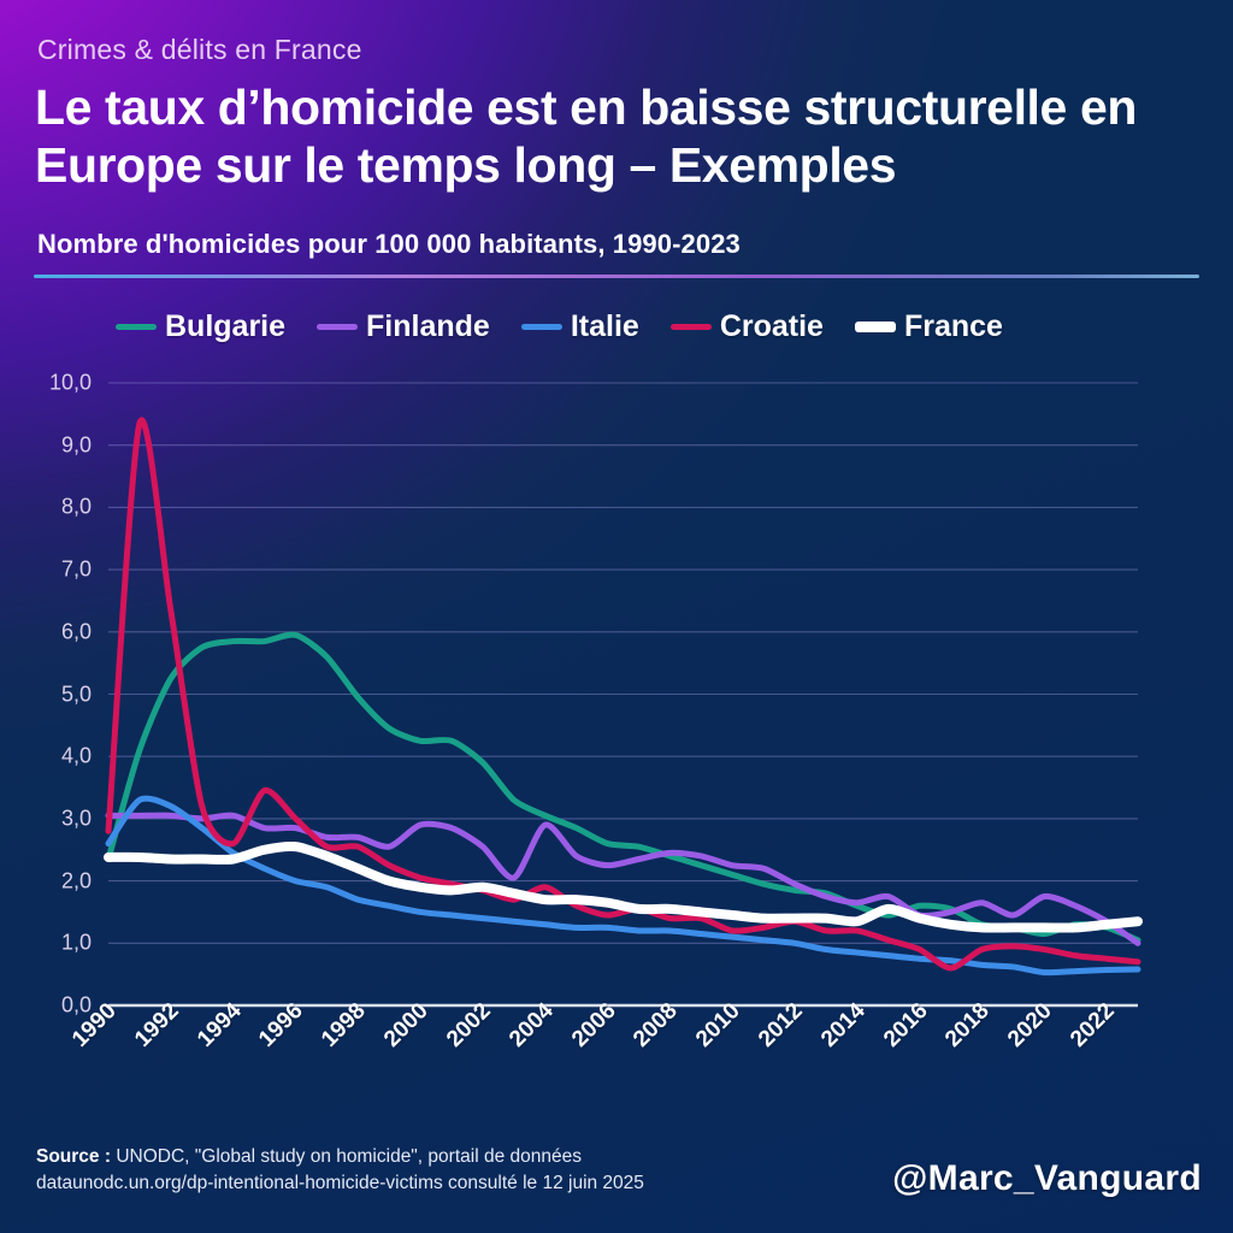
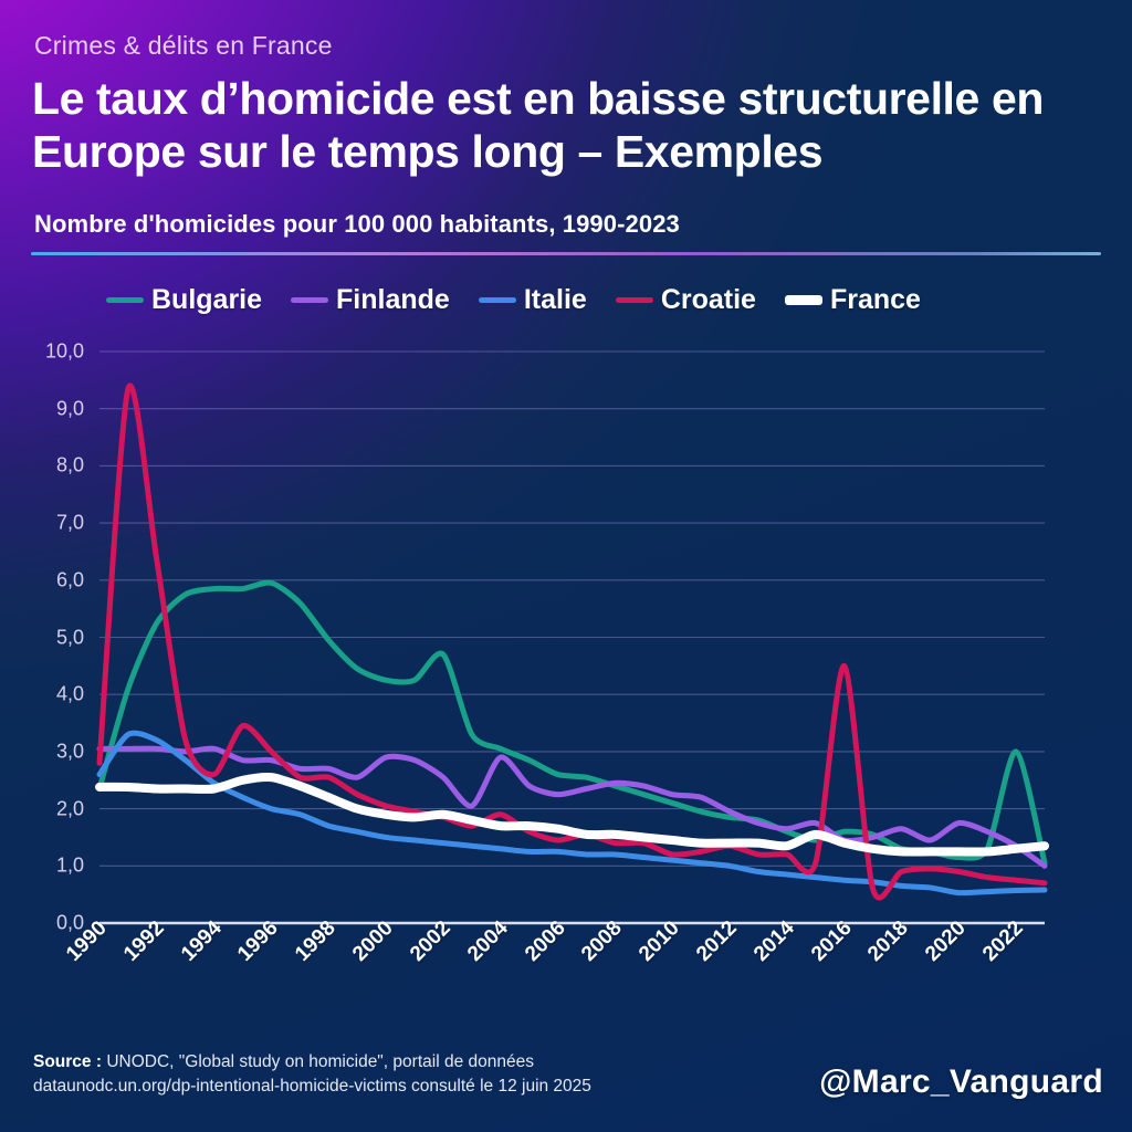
Bulgarie/2002: 3,9 -> 4,7
Croatie/2016: 0,9 -> 4,5
Bulgarie/2022: 1,2 -> 3,0
